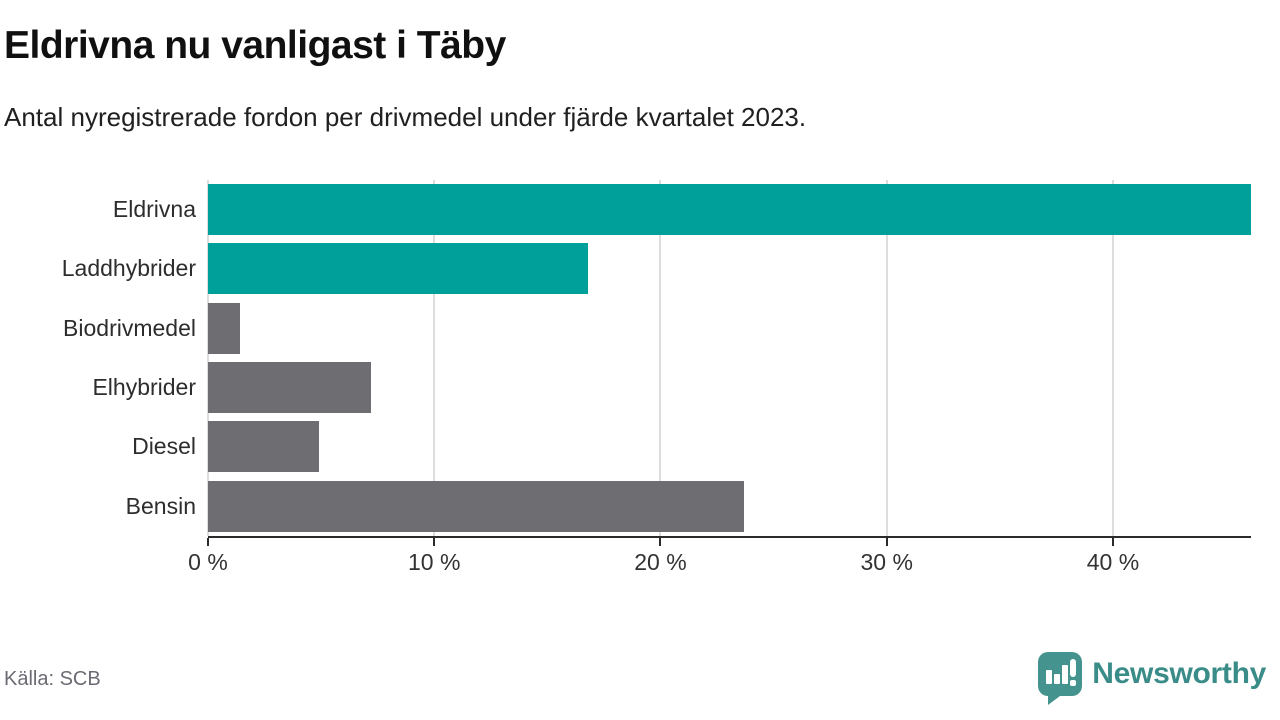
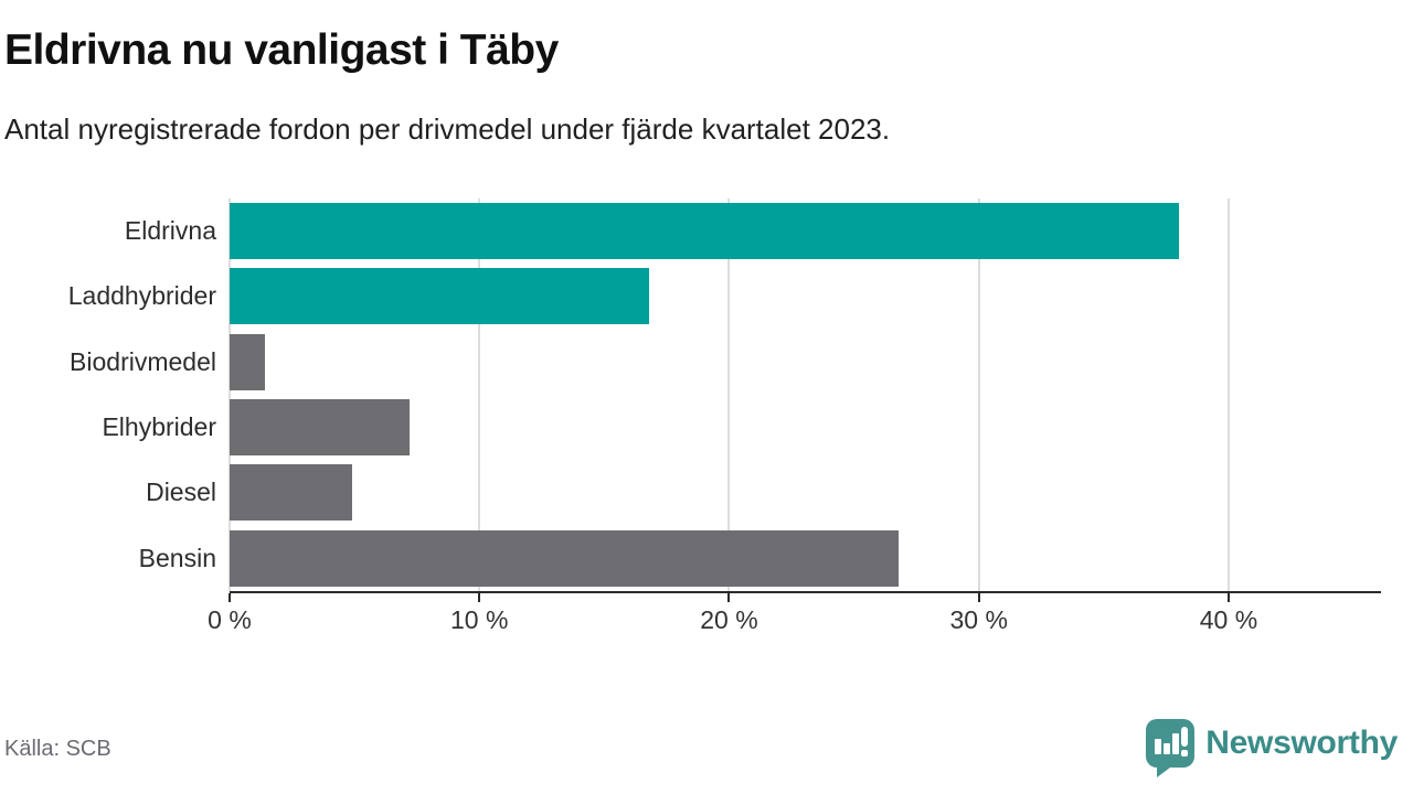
Eldrivna: 46.1% -> 38.0%
Bensin: 23.7% -> 26.8%
